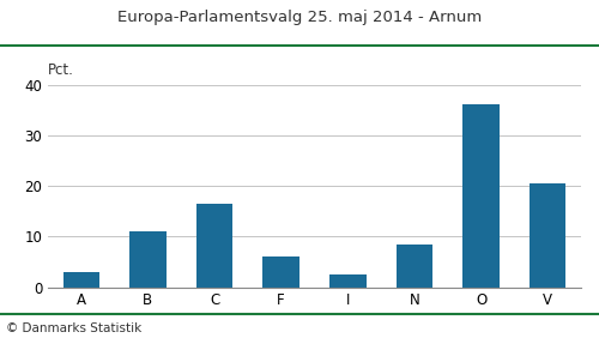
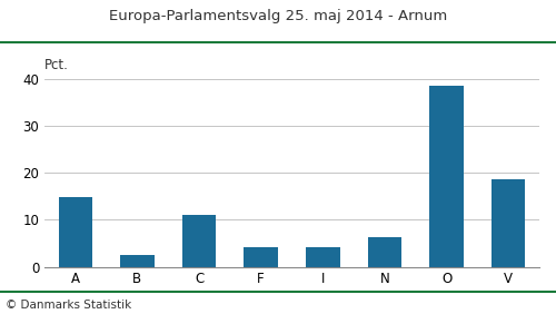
A: 3.0 -> 14.8
B: 11.0 -> 2.5
C: 16.5 -> 11.0
F: 6.0 -> 4.3
I: 2.5 -> 4.2
N: 8.5 -> 6.3
O: 36.0 -> 38.5
V: 20.5 -> 18.5
